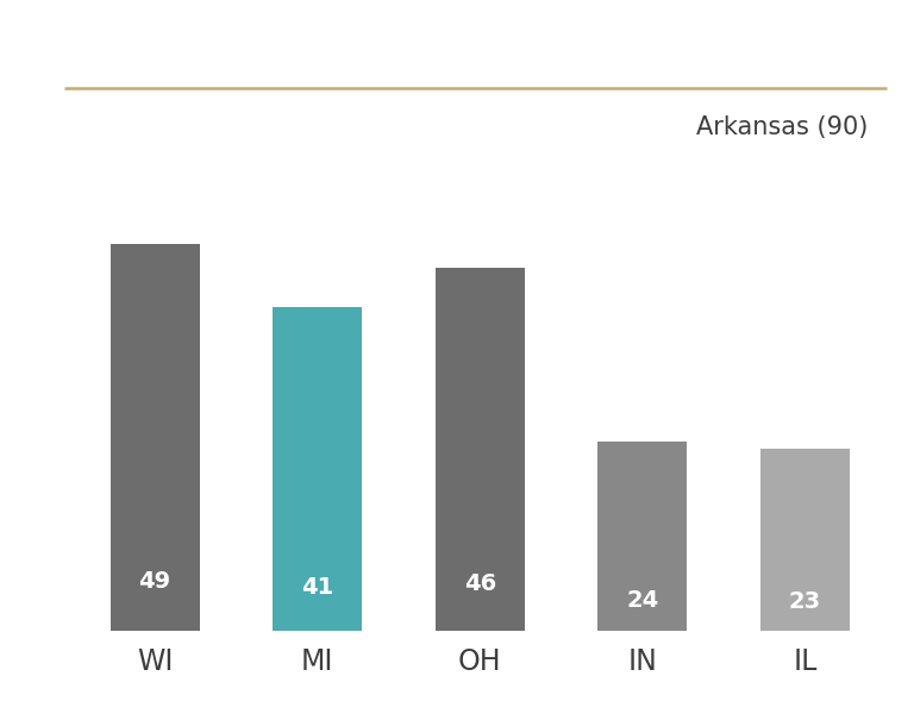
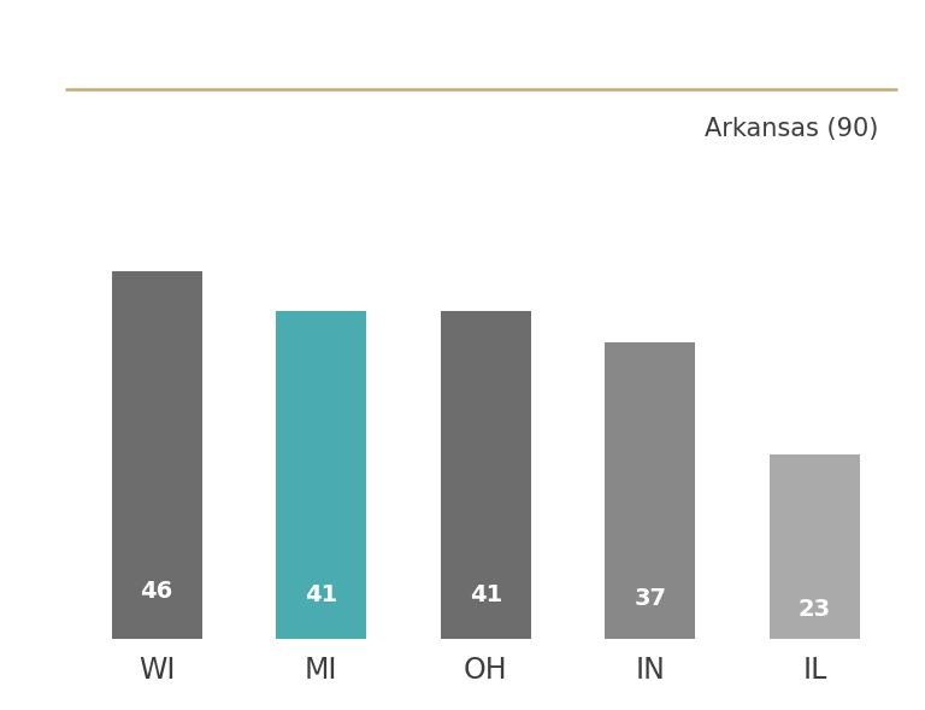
WI: 49 -> 46
OH: 46 -> 41
IN: 24 -> 37
